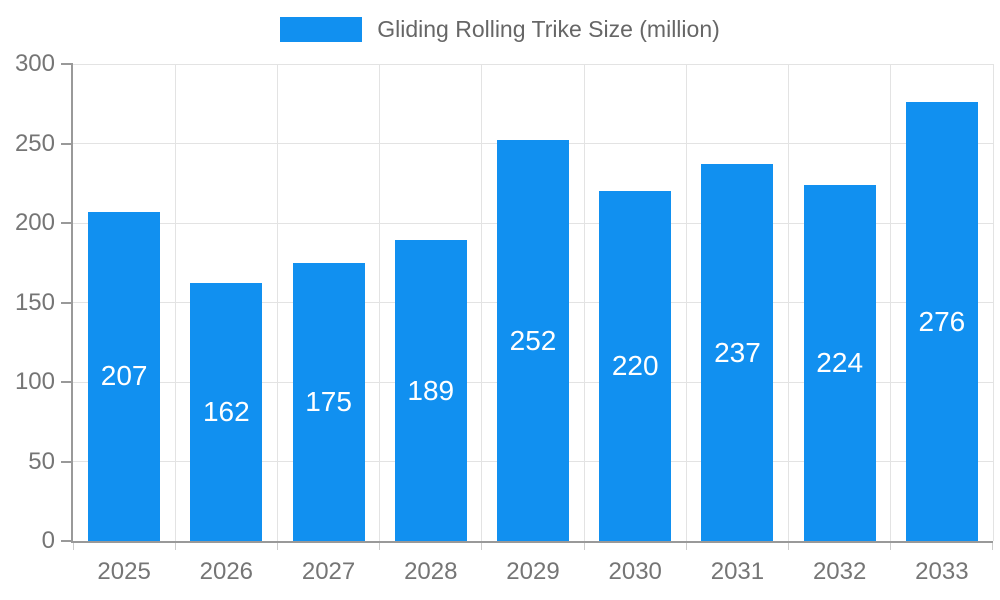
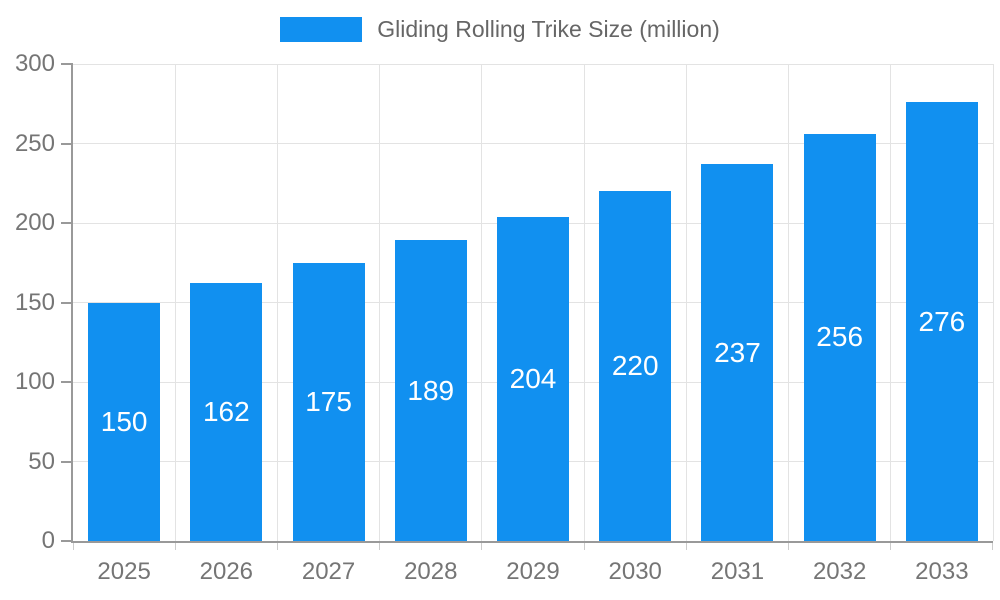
2025: 207 -> 150
2029: 252 -> 204
2032: 224 -> 256
